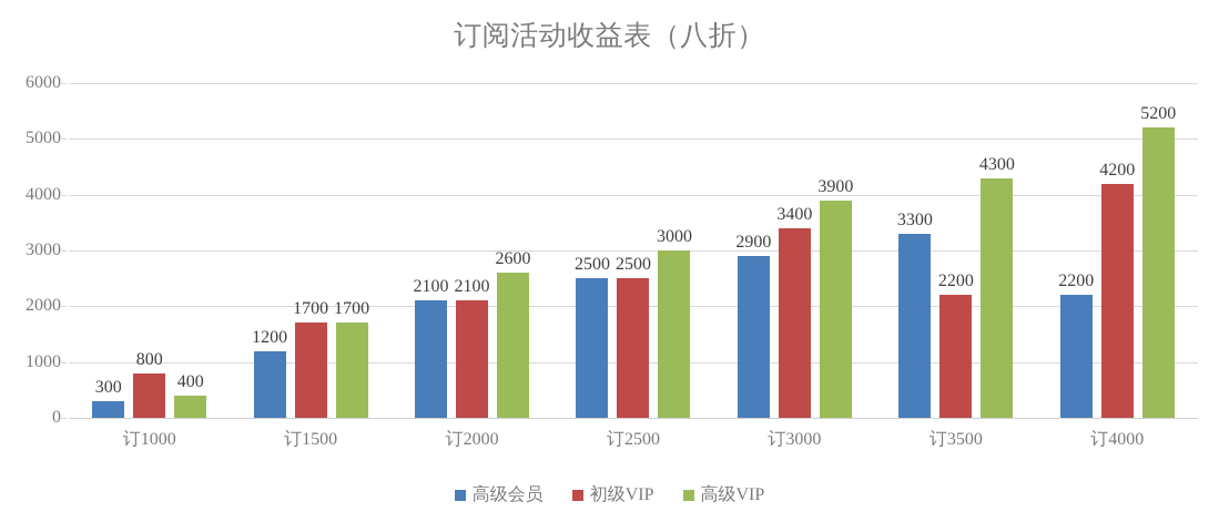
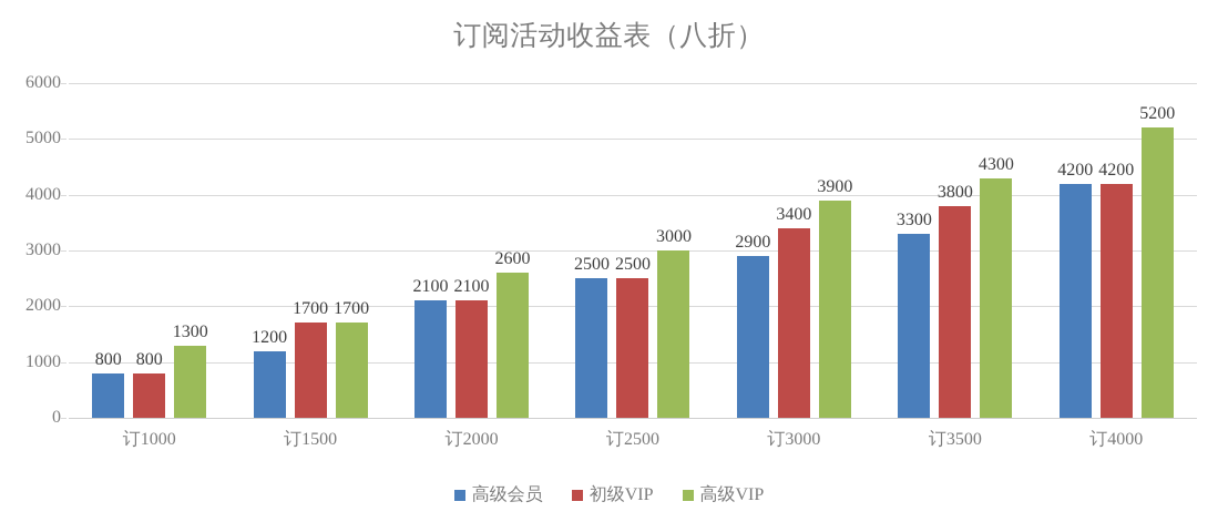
高级会员/订1000: 300 -> 800
高级VIP/订1000: 400 -> 1300
初级VIP/订3500: 2200 -> 3800
高级会员/订4000: 2200 -> 4200
